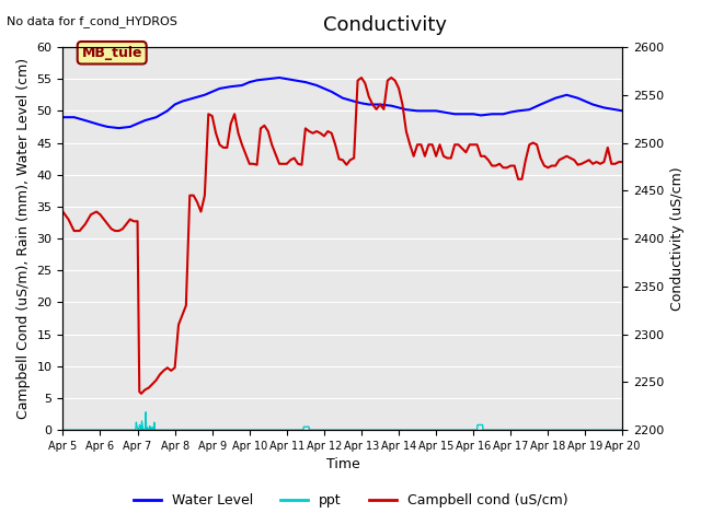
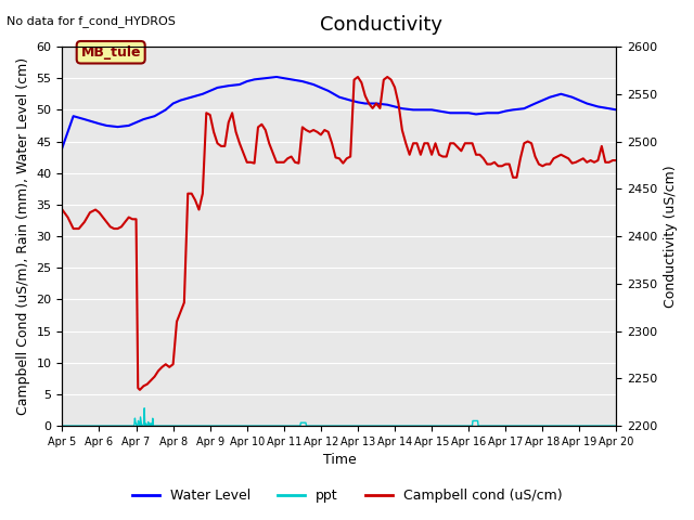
Water Level/Apr 5: 49.0 -> 44.0
